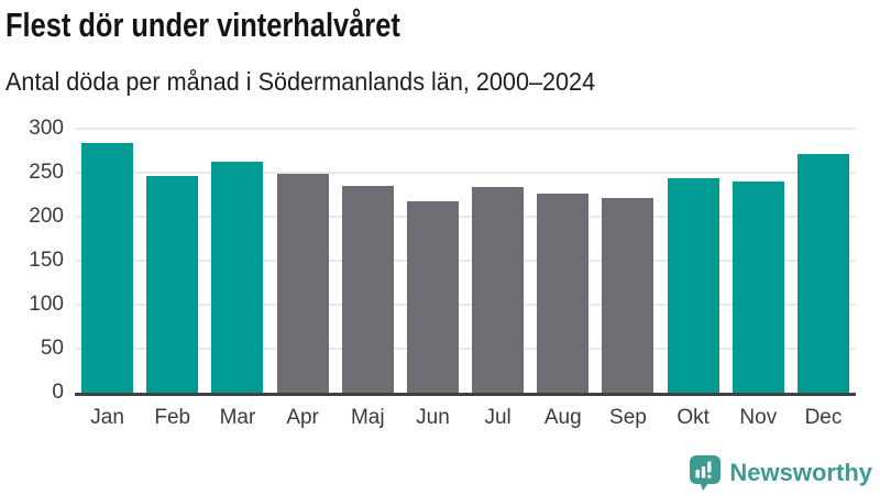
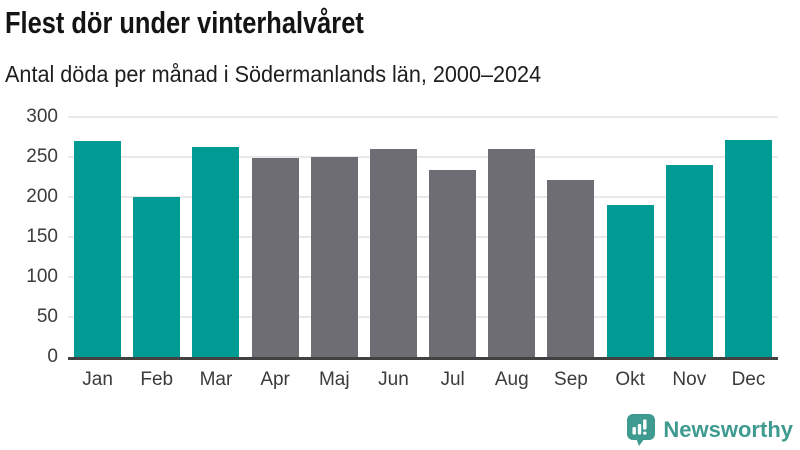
Jan: 280 -> 270
Feb: 250 -> 200
Maj: 240 -> 250
Jun: 220 -> 260
Aug: 230 -> 260
Okt: 240 -> 190
